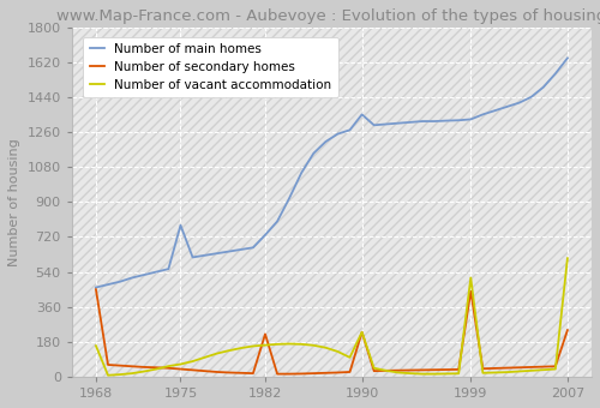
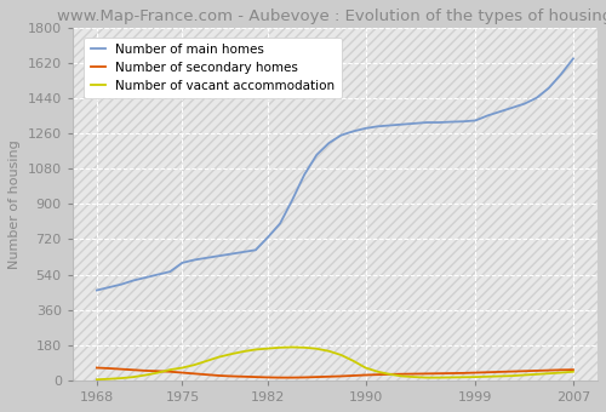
Number of secondary homes/1968: 450 -> 60
Number of vacant accommodation/1968: 160 -> 0
Number of main homes/1975: 780 -> 600
Number of secondary homes/1982: 220 -> 20
Number of main homes/1990: 1350 -> 1280
Number of secondary homes/1990: 230 -> 30
Number of vacant accommodation/1990: 230 -> 60
Number of secondary homes/1999: 440 -> 40
Number of vacant accommodation/1999: 510 -> 20
Number of secondary homes/2007: 240 -> 60
Number of vacant accommodation/2007: 610 -> 40
